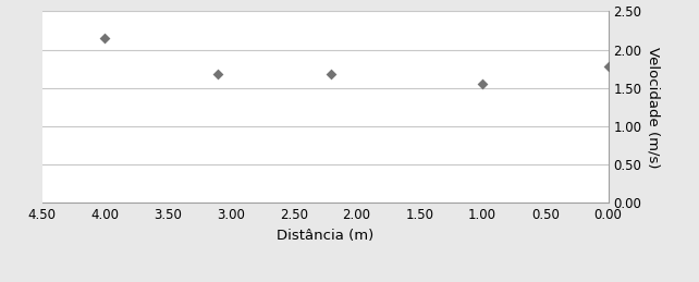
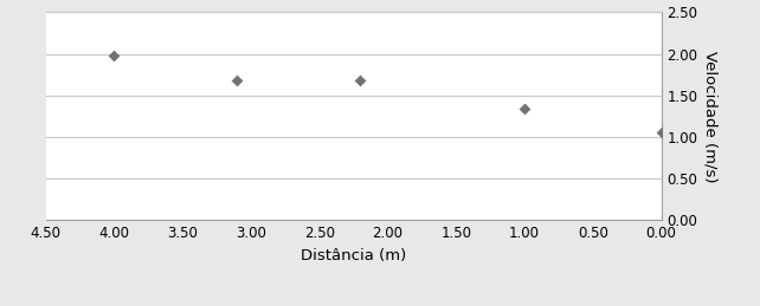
4.00: 2.15 -> 1.98
1.00: 1.55 -> 1.34
0.00: 1.78 -> 1.06
